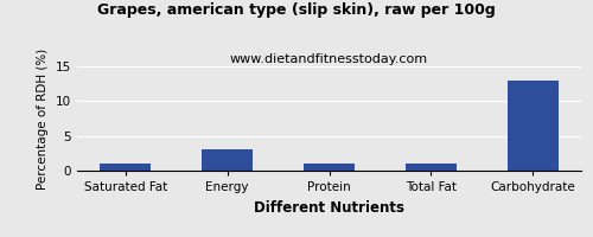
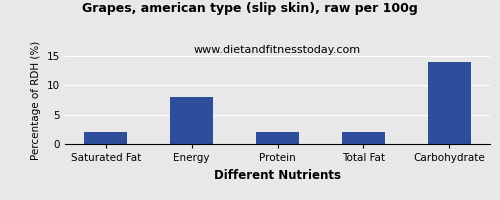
Saturated Fat: 1 -> 2
Energy: 3 -> 8
Protein: 1 -> 2
Total Fat: 1 -> 2
Carbohydrate: 13 -> 14
